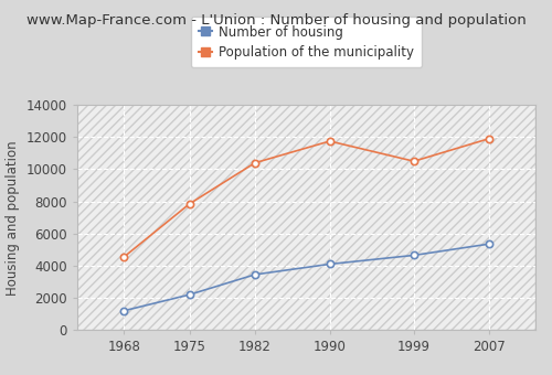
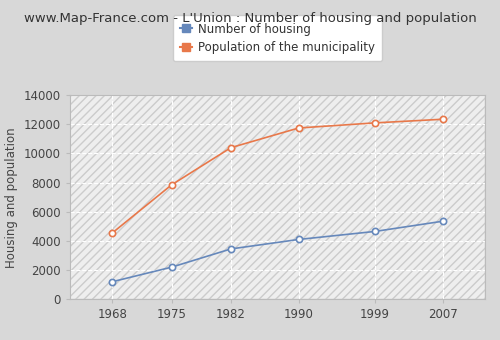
Population of the municipality/1999: 10500 -> 12100
Population of the municipality/2007: 11900 -> 12400
